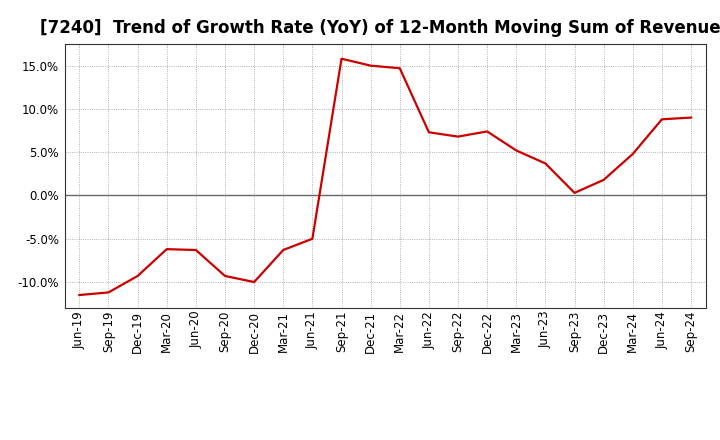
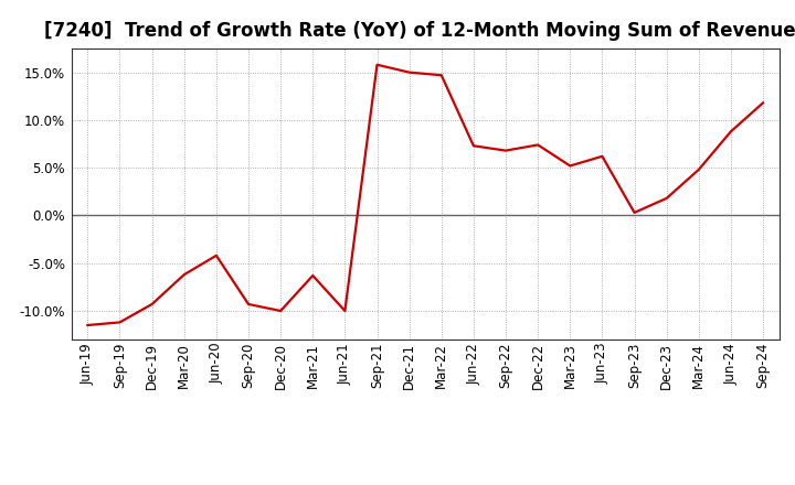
Jun-20: -6.3% -> -4.2%
Jun-21: -5.0% -> -10.0%
Jun-23: 3.7% -> 6.2%
Sep-24: 9.0% -> 11.8%
